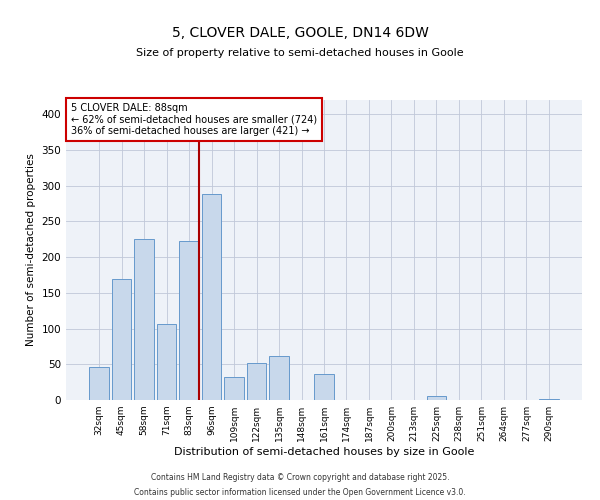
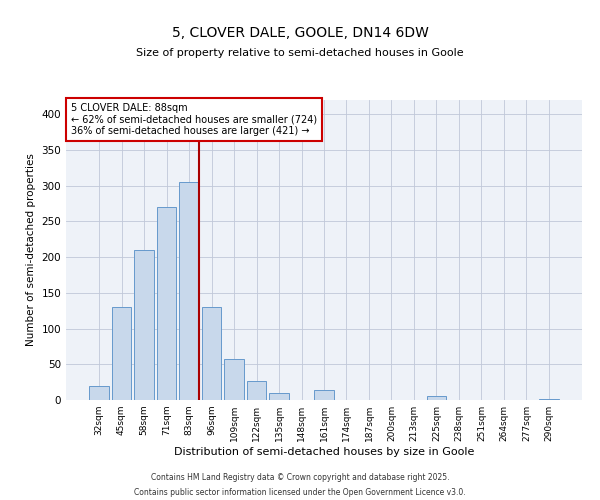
32sqm: 46 -> 20
45sqm: 170 -> 130
58sqm: 226 -> 210
71sqm: 106 -> 270
83sqm: 222 -> 305
96sqm: 288 -> 130
109sqm: 32 -> 58
122sqm: 52 -> 27
135sqm: 62 -> 10
161sqm: 36 -> 14
